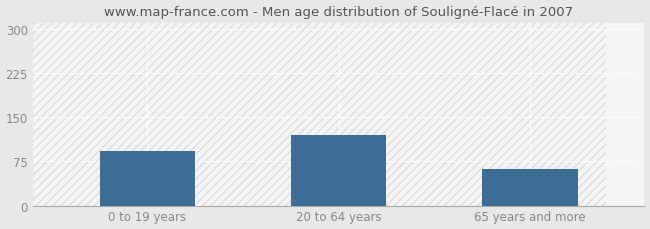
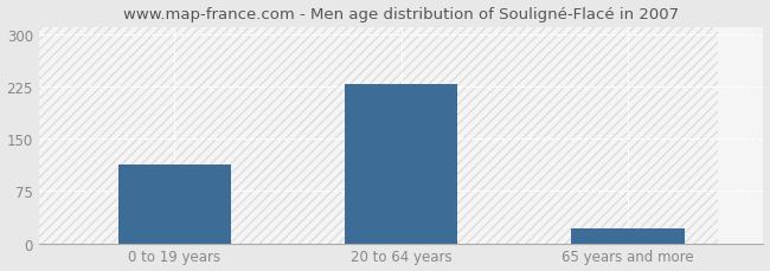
0 to 19 years: 92 -> 113
20 to 64 years: 120 -> 228
65 years and more: 62 -> 22
